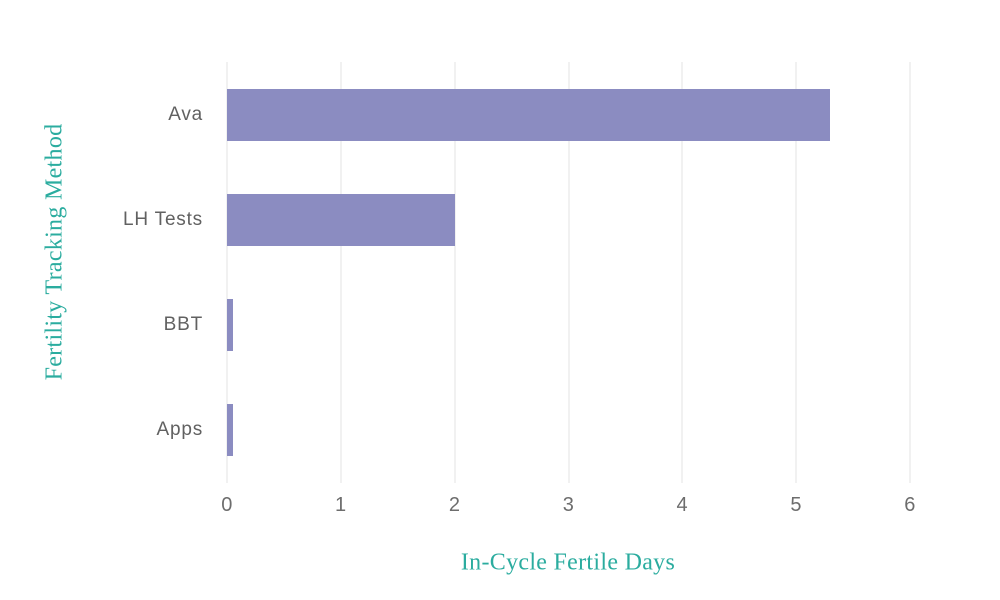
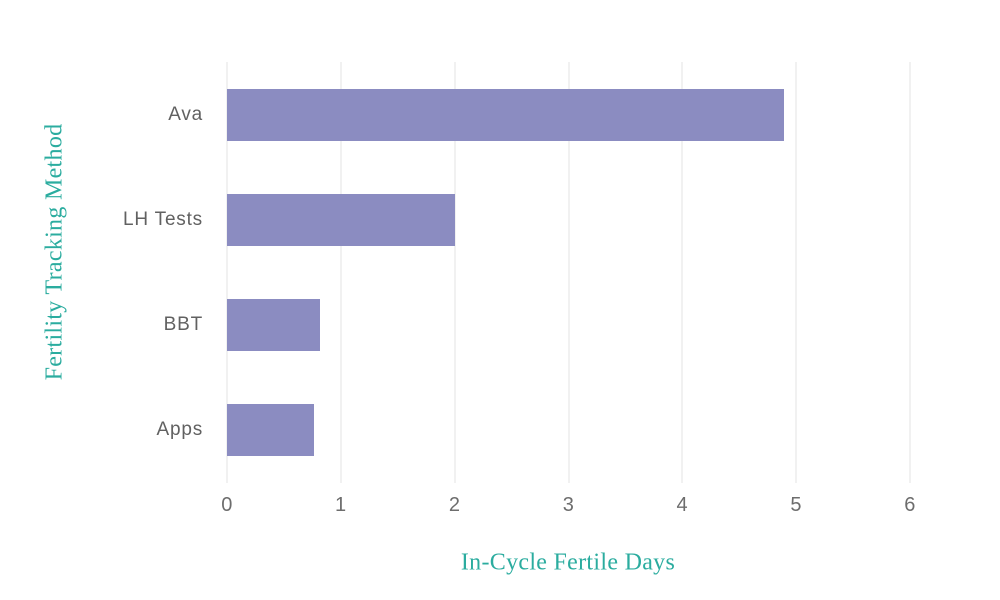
Ava: 5.30 -> 4.89
BBT: 0.05 -> 0.82
Apps: 0.05 -> 0.76
